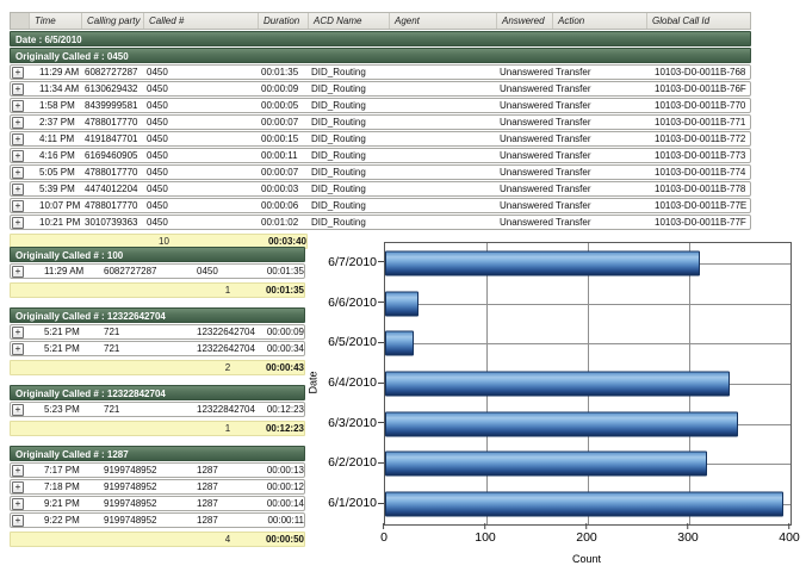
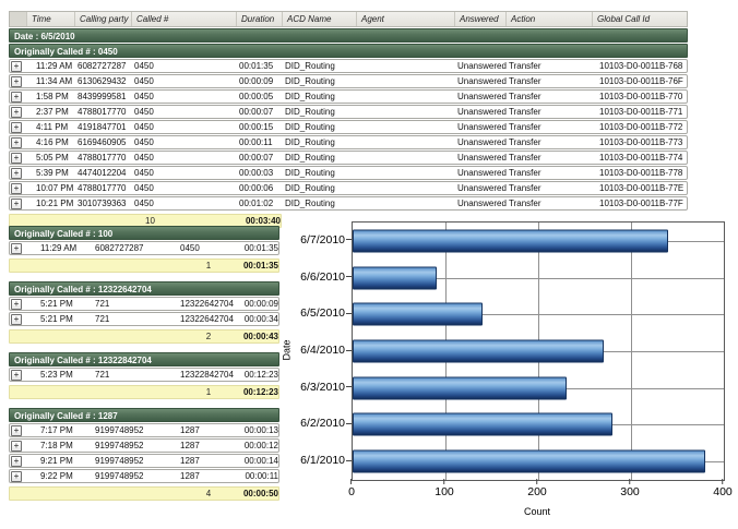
6/7/2010: 310 -> 340
6/6/2010: 30 -> 90
6/5/2010: 30 -> 140
6/4/2010: 340 -> 270
6/3/2010: 350 -> 230
6/2/2010: 320 -> 280
6/1/2010: 390 -> 380
